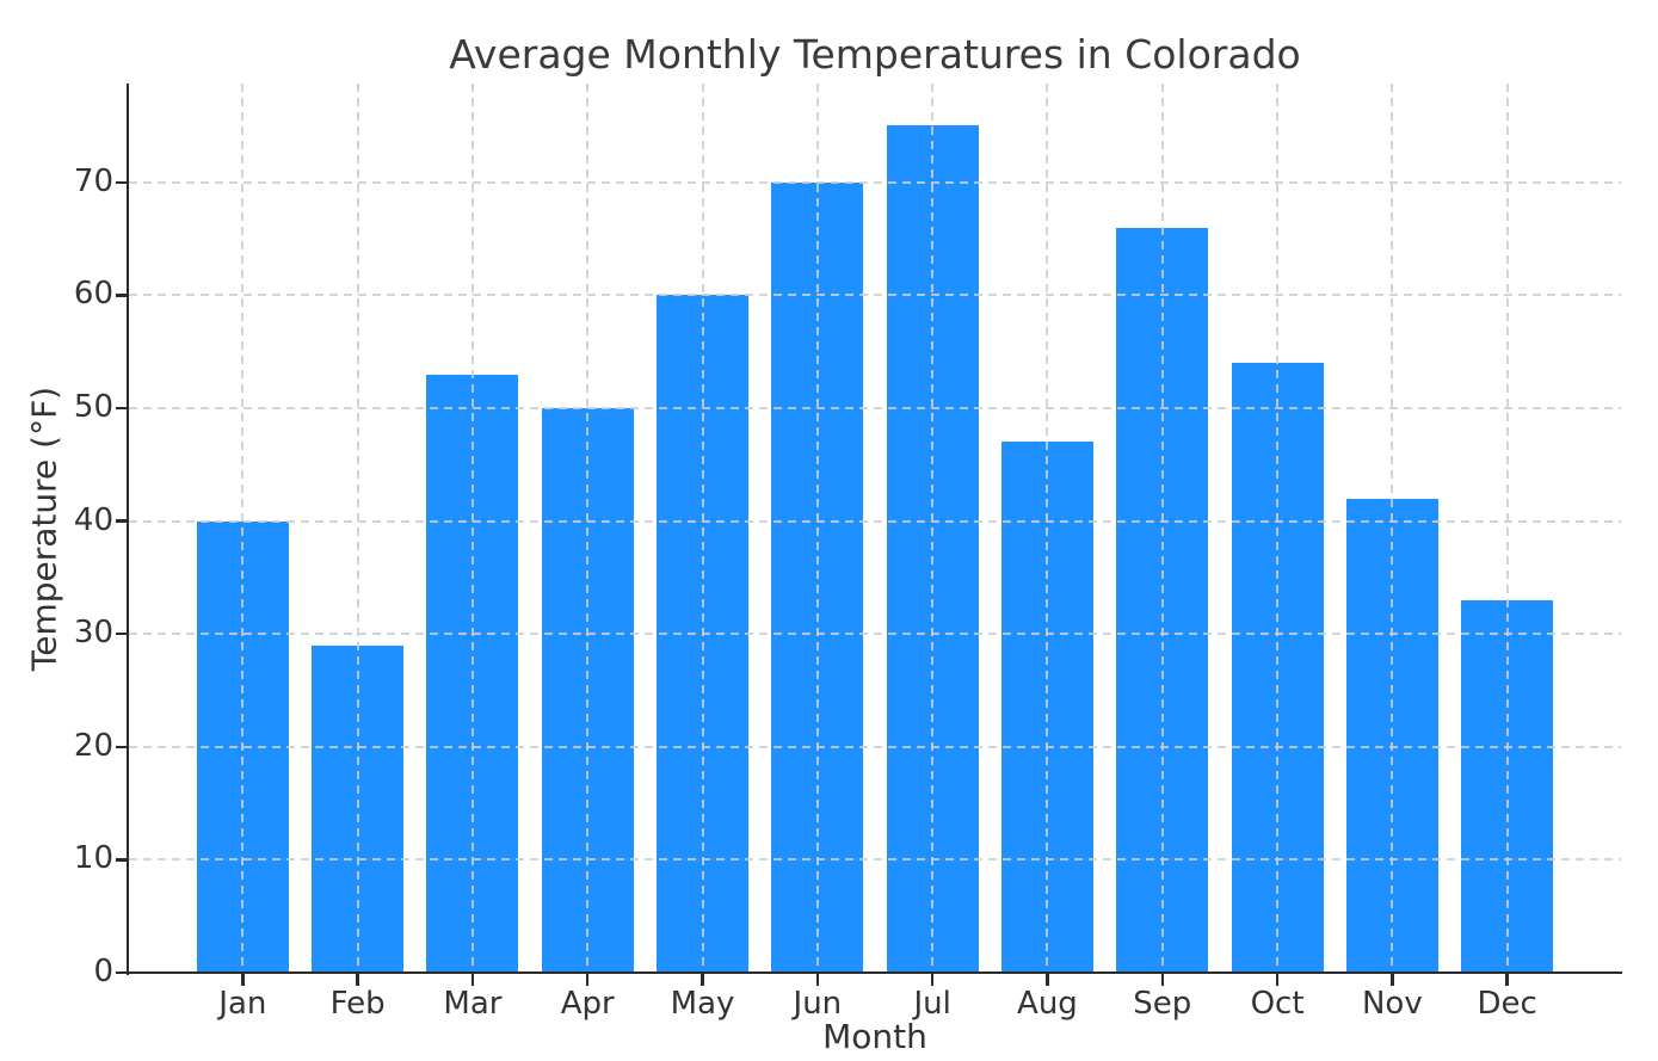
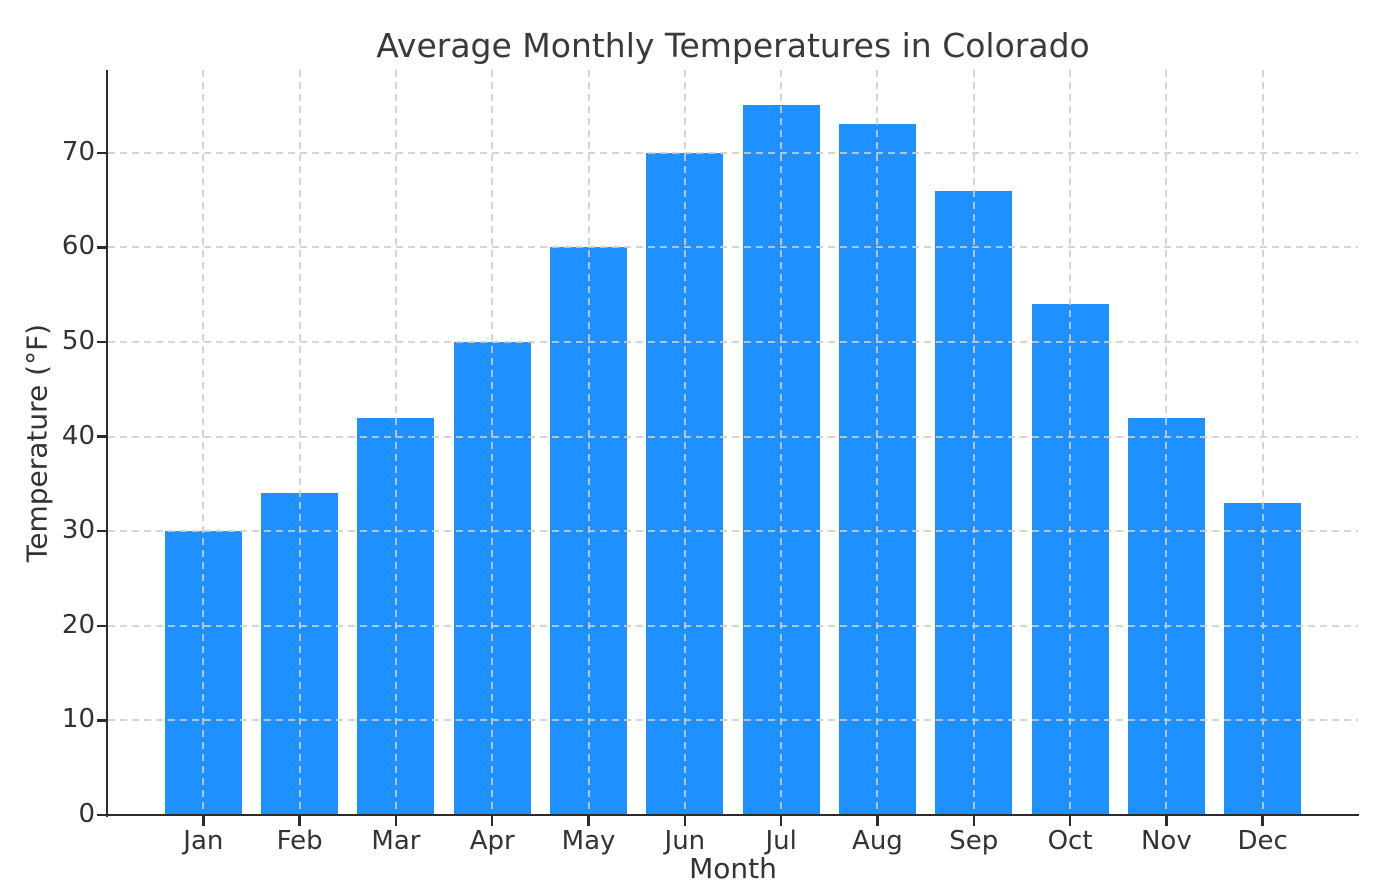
Jan: 40 -> 30
Feb: 29 -> 34
Mar: 53 -> 42
Aug: 47 -> 73
